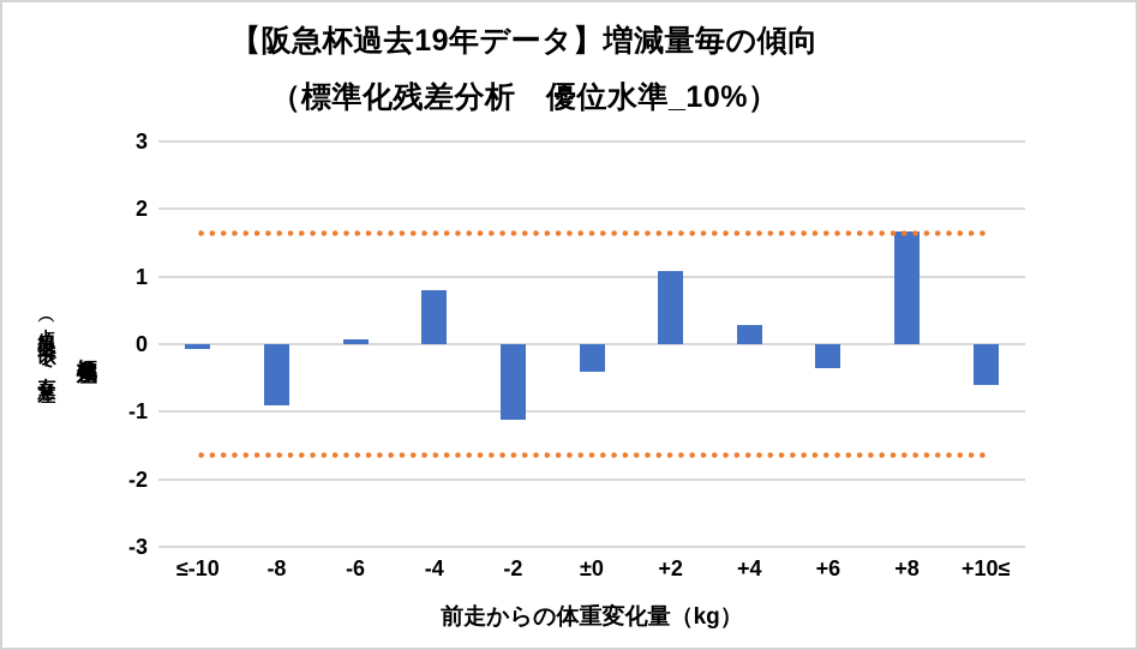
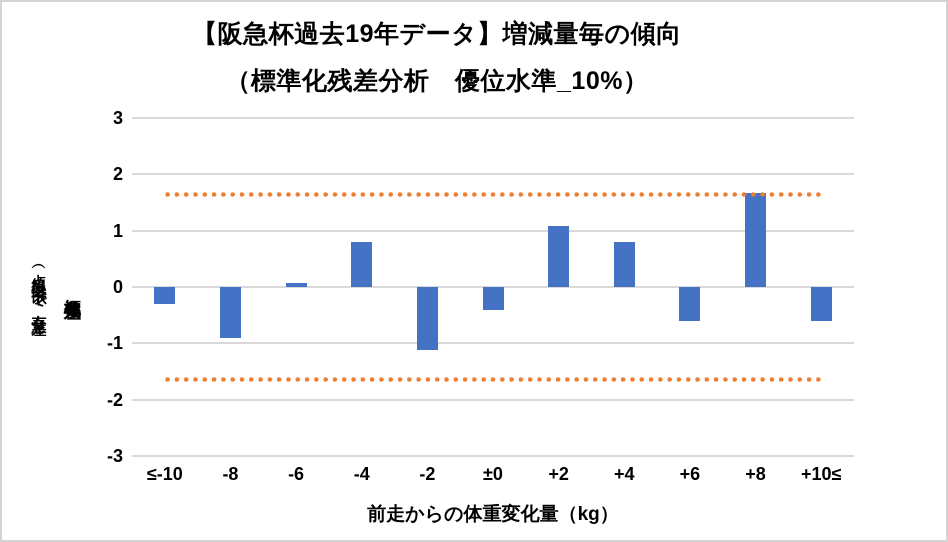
≤-10: -0.1 -> -0.3
+4: 0.3 -> 0.8
+6: -0.3 -> -0.6
